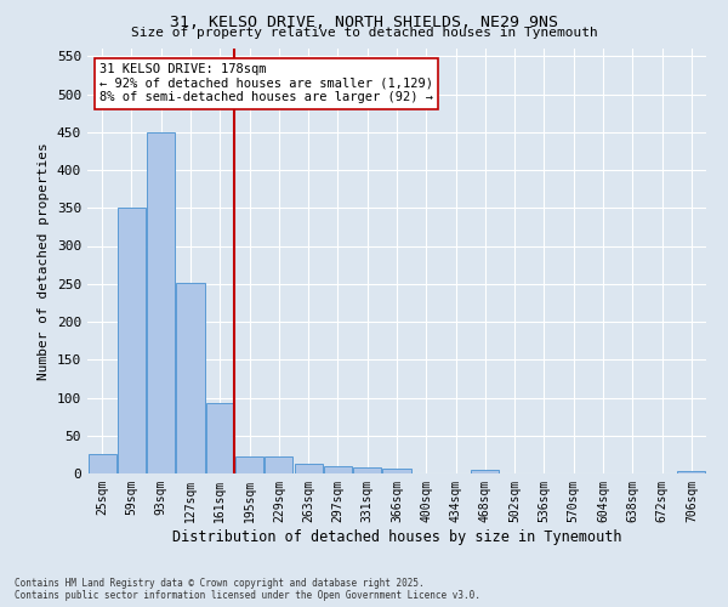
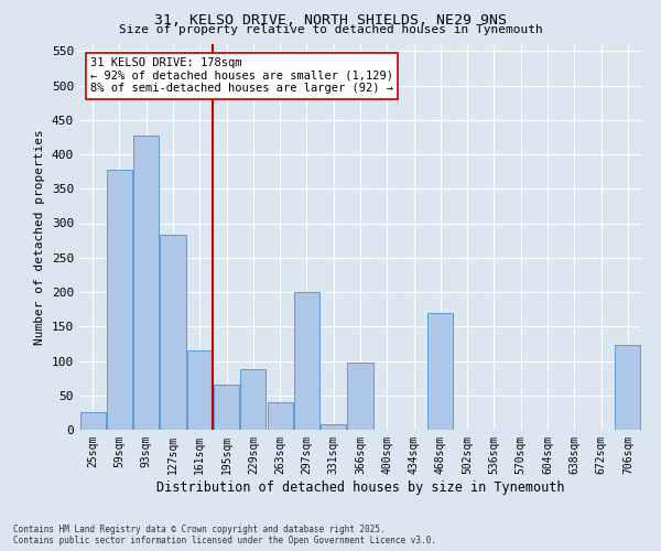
59sqm: 350 -> 378
93sqm: 450 -> 428
127sqm: 252 -> 284
161sqm: 93 -> 116
195sqm: 22 -> 66
229sqm: 22 -> 88
263sqm: 13 -> 40
297sqm: 10 -> 200
366sqm: 6 -> 98
468sqm: 5 -> 170
706sqm: 4 -> 124
